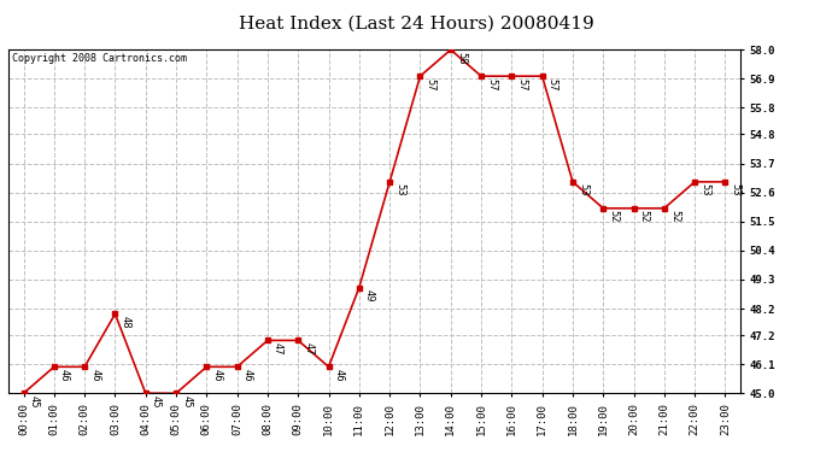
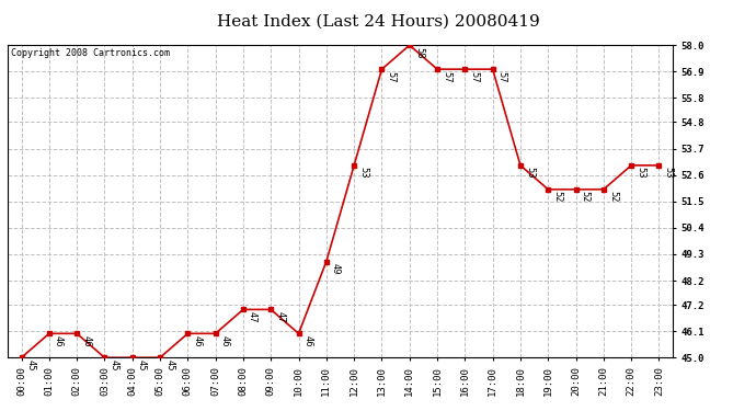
03:00: 48 -> 45
